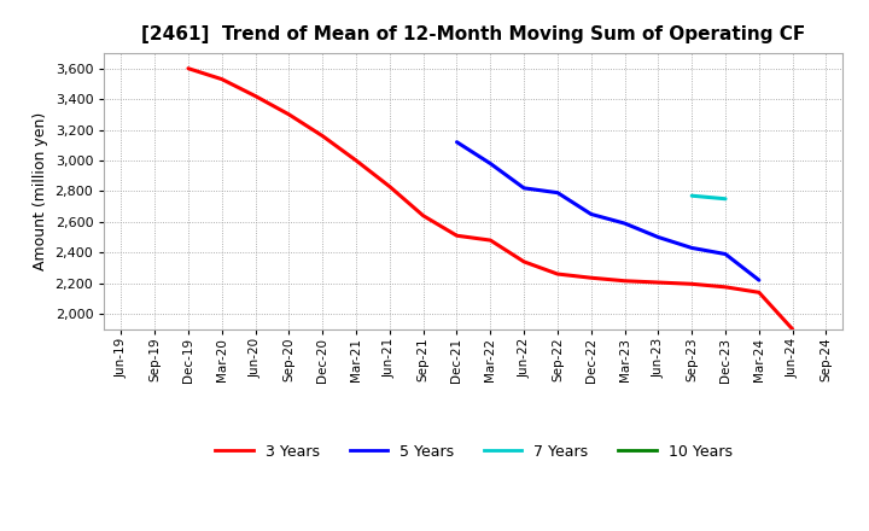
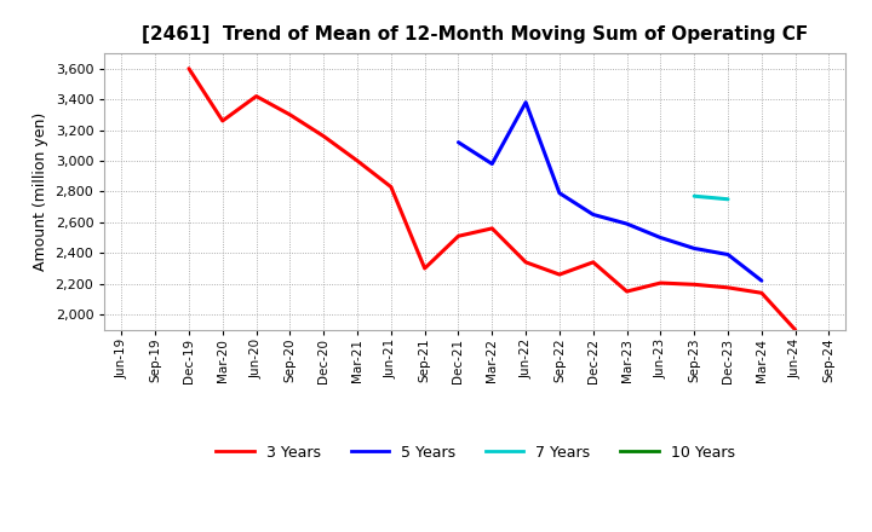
3 Years/Mar-20: 3,530 -> 3,260
3 Years/Sep-21: 2,640 -> 2,300
3 Years/Mar-22: 2,480 -> 2,560
5 Years/Jun-22: 2,820 -> 3,380
3 Years/Dec-22: 2,240 -> 2,340
3 Years/Mar-23: 2,220 -> 2,150
